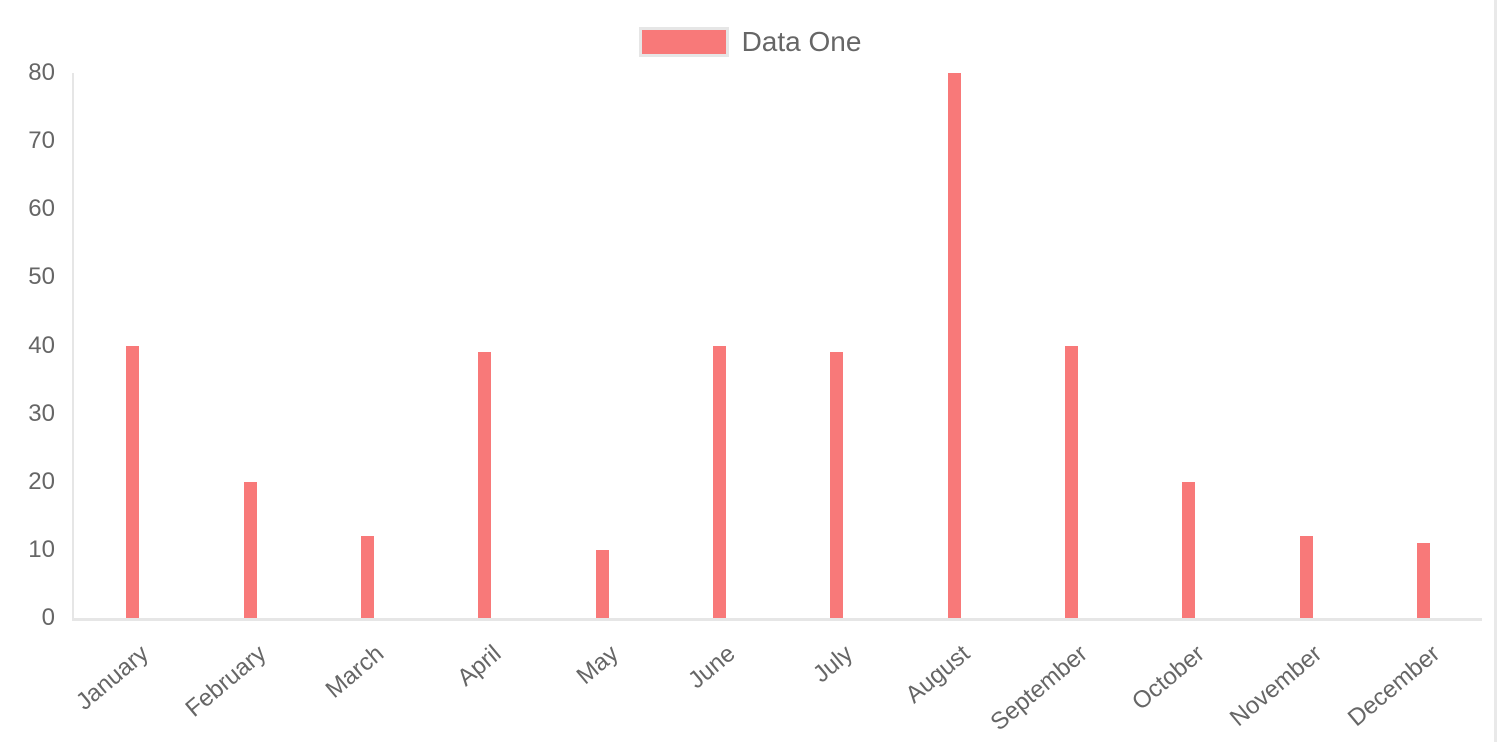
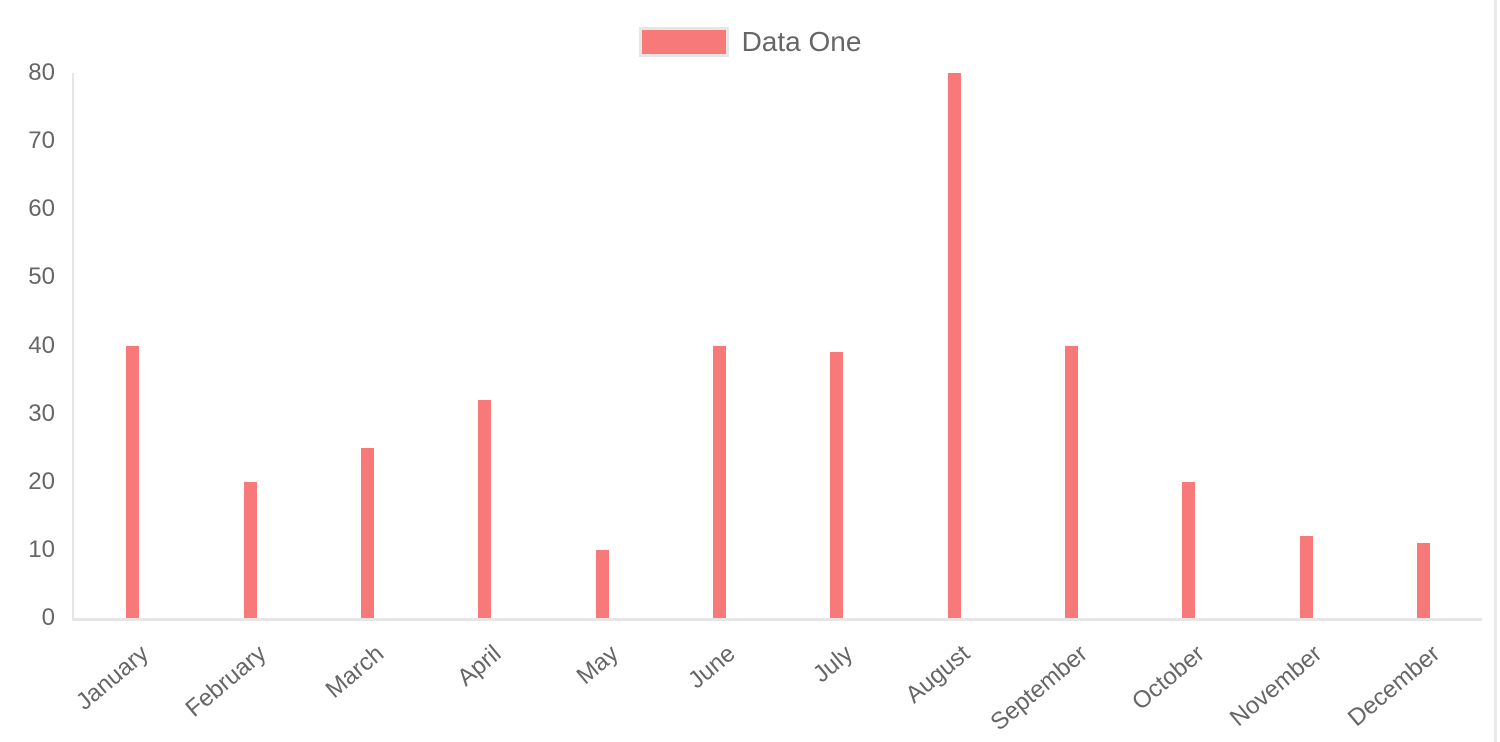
March: 12 -> 25
April: 39 -> 32
